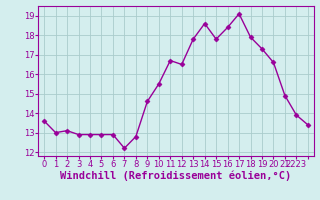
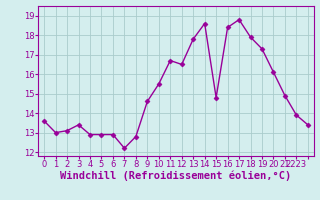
3: 12.9 -> 13.4
15: 17.8 -> 14.8
17: 19.1 -> 18.8
20: 16.6 -> 16.1
